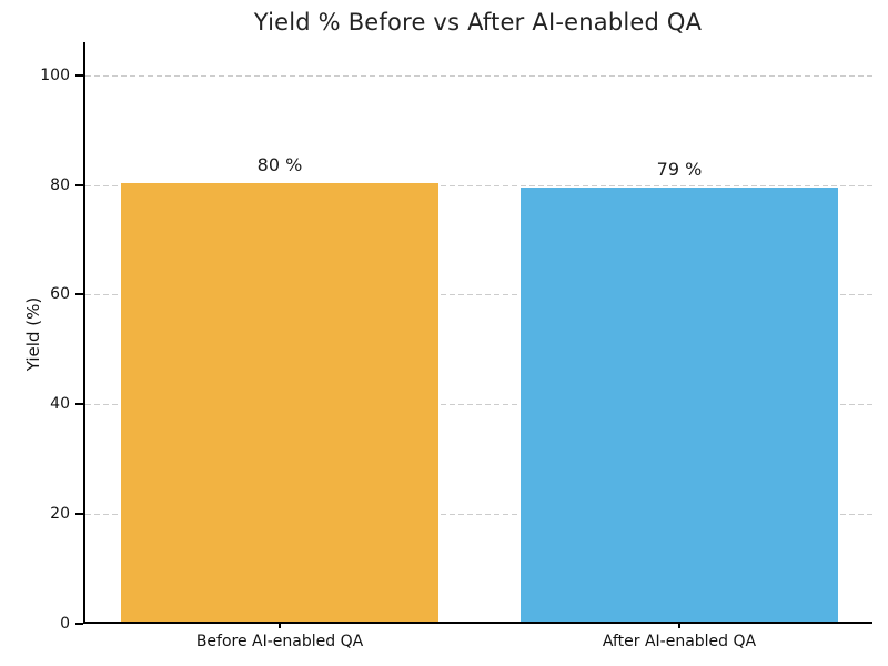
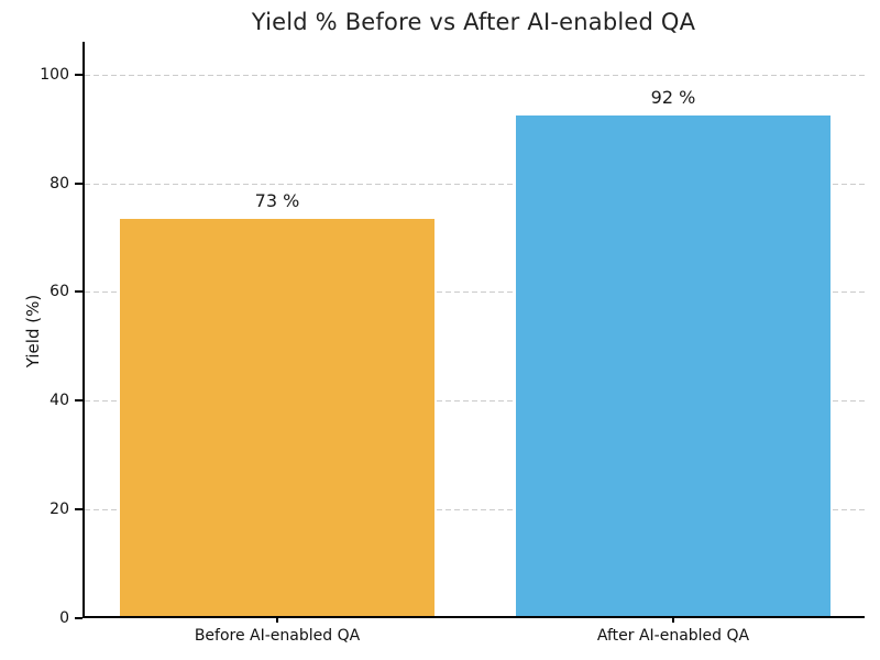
Before AI-enabled QA: 80 -> 73
After AI-enabled QA: 79 -> 92
